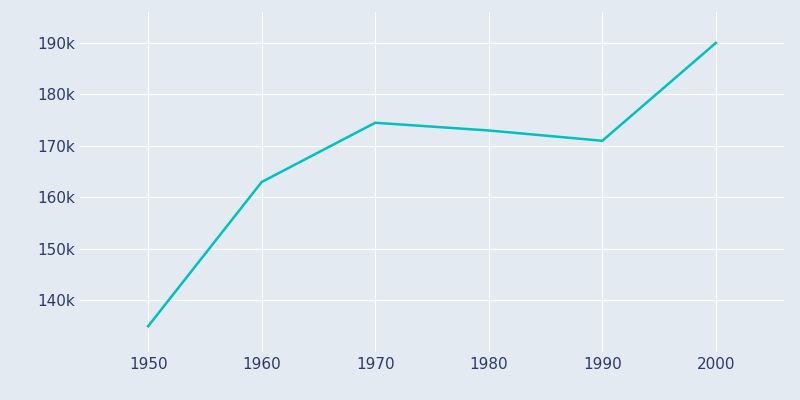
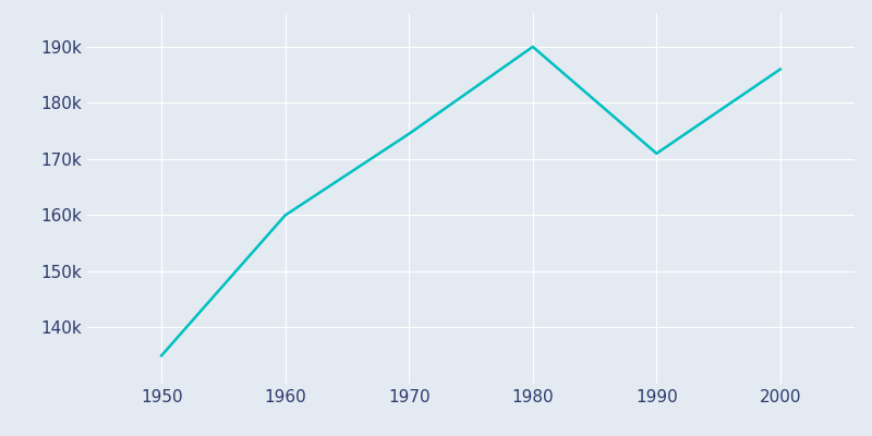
1960: 163.0k -> 160.0k
1980: 173.0k -> 190.0k
2000: 190.0k -> 186.0k
